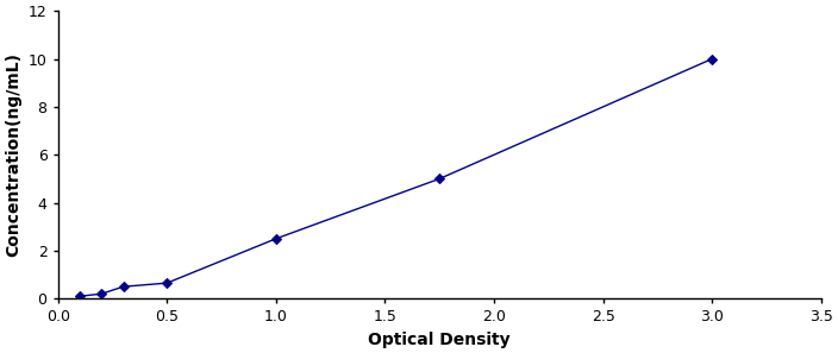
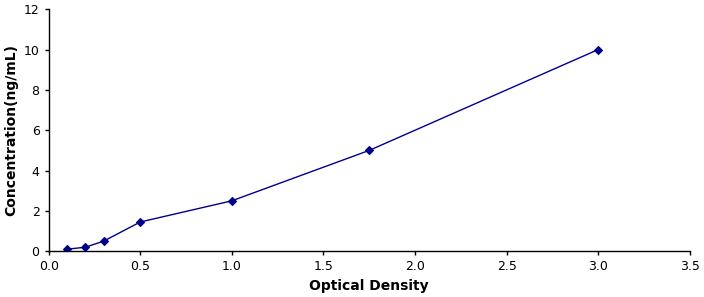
0.5: 0.65 -> 1.45
